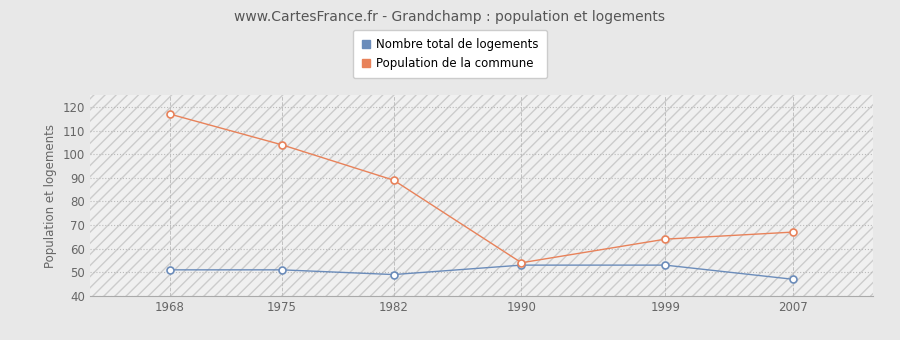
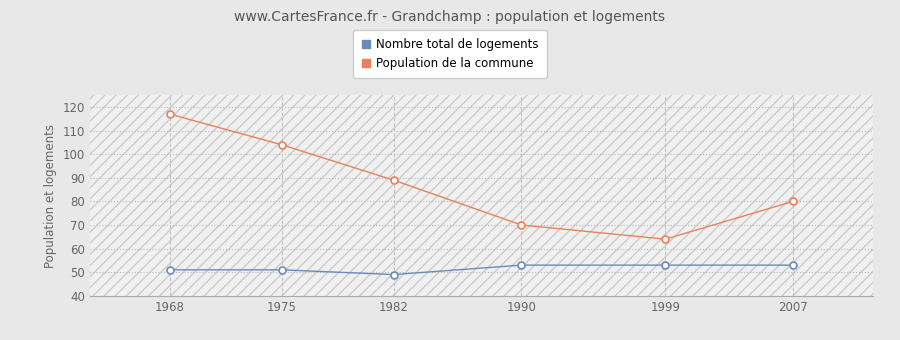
Population de la commune/1990: 54 -> 70
Nombre total de logements/2007: 47 -> 53
Population de la commune/2007: 67 -> 80
